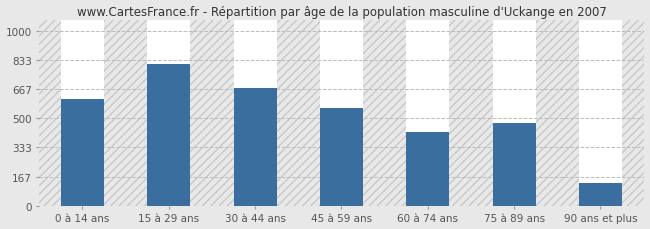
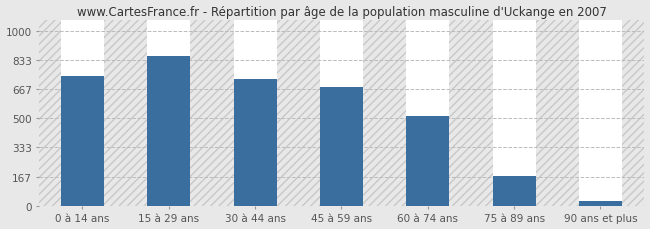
0 à 14 ans: 610 -> 740
15 à 29 ans: 810 -> 860
30 à 44 ans: 670 -> 720
45 à 59 ans: 560 -> 680
60 à 74 ans: 420 -> 510
75 à 89 ans: 470 -> 170
90 ans et plus: 130 -> 20
